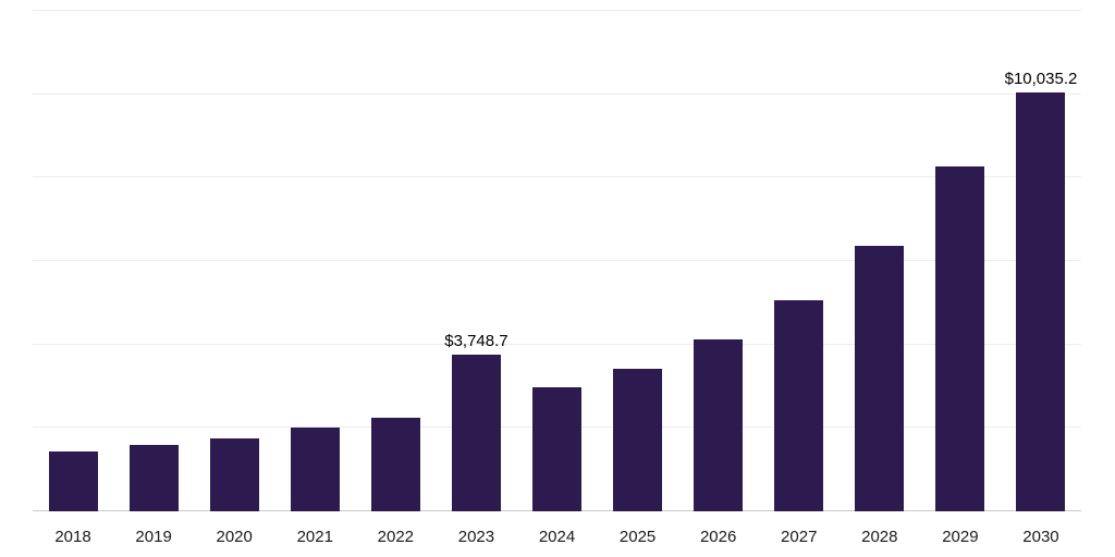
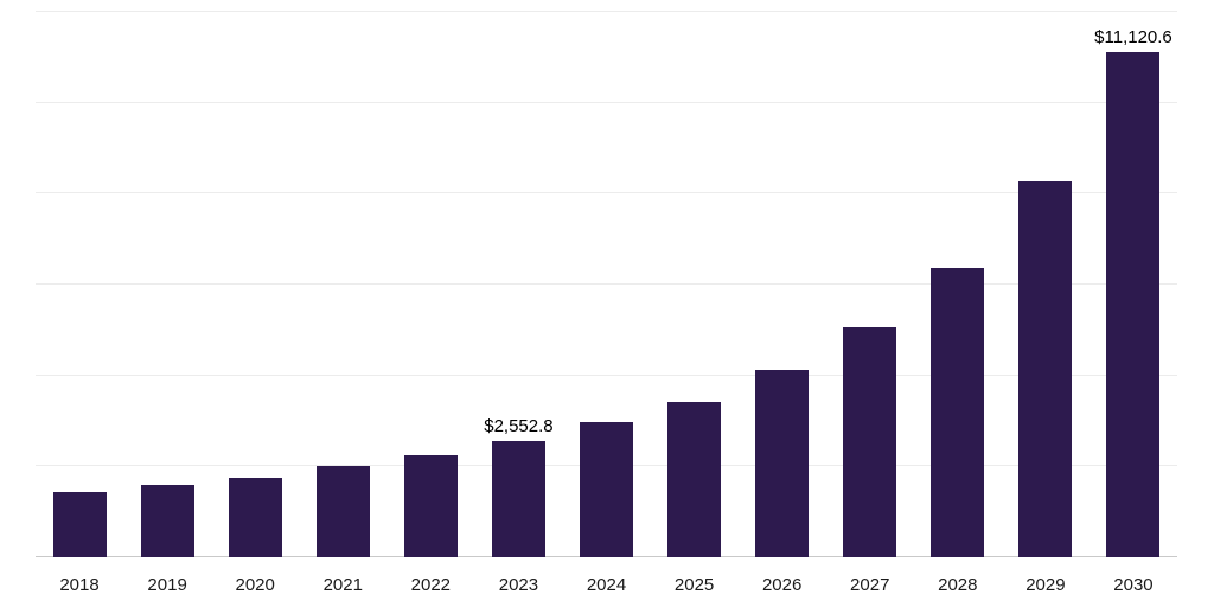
2023: $3,748.7 -> $2,552.8
2030: $10,035.2 -> $11,120.6
